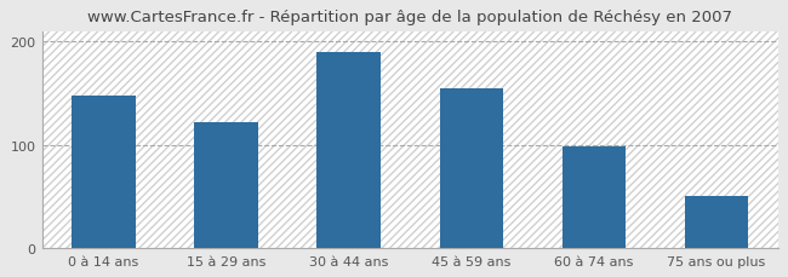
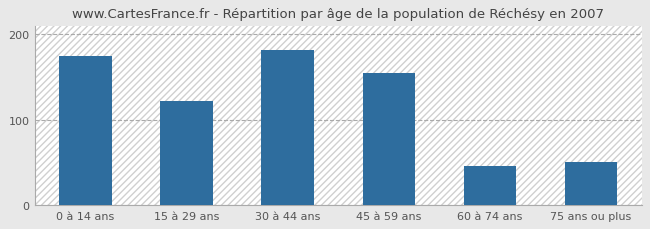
0 à 14 ans: 148 -> 174
30 à 44 ans: 190 -> 182
60 à 74 ans: 99 -> 46
